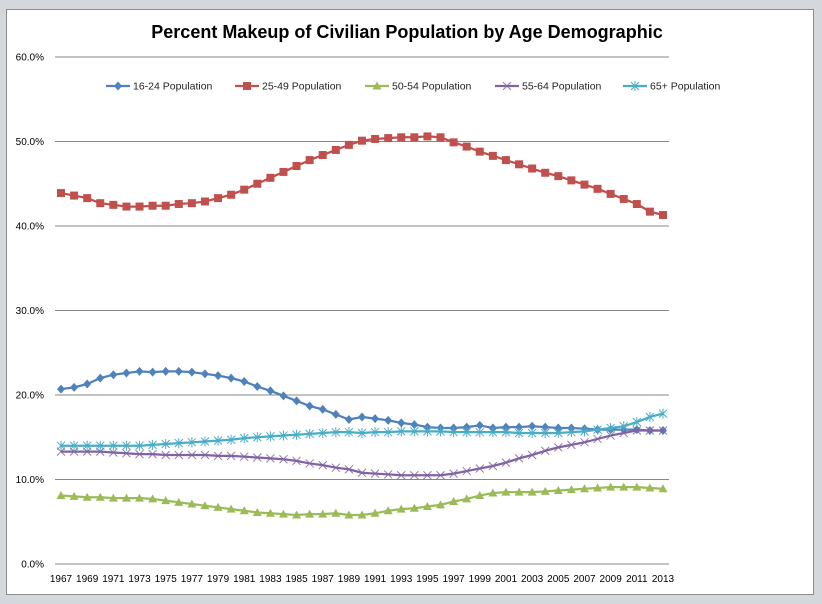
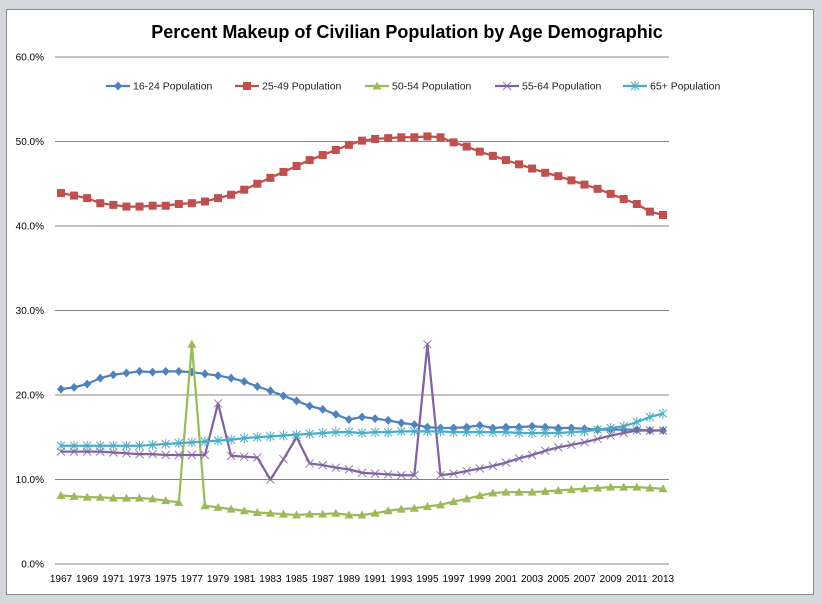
50-54 Population/1977: 7% -> 26%
55-64 Population/1979: 13% -> 19%
55-64 Population/1983: 12% -> 10%
55-64 Population/1985: 12% -> 15%
55-64 Population/1995: 10% -> 26%
